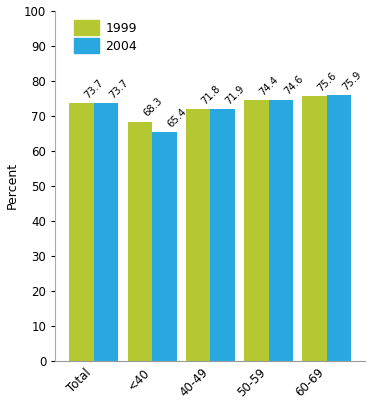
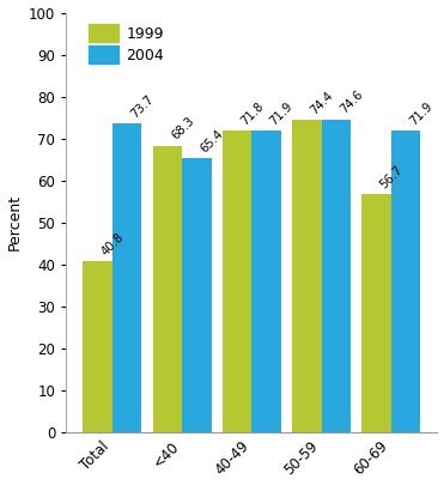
1999/Total: 73.7 -> 40.8
1999/60-69: 75.6 -> 56.7
2004/60-69: 75.9 -> 71.9
